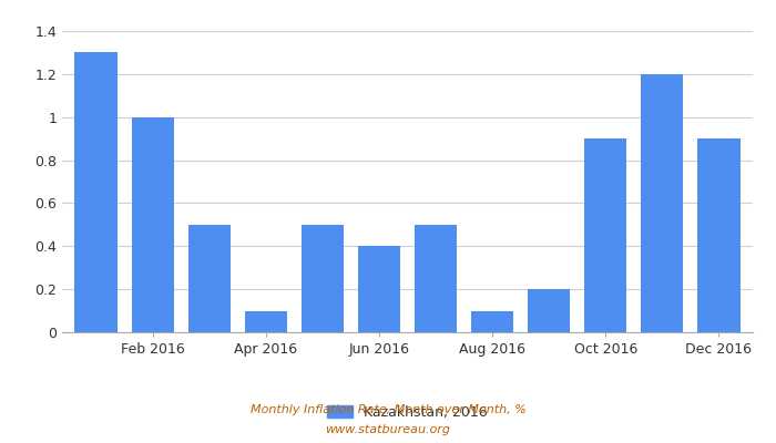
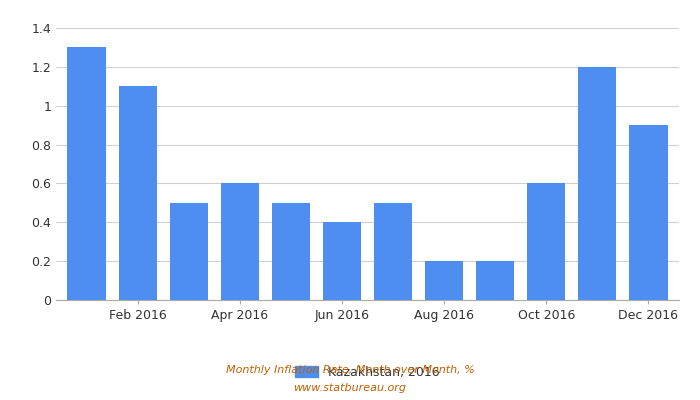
Feb 2016: 1.0 -> 1.1
Apr 2016: 0.1 -> 0.6
Aug 2016: 0.1 -> 0.2
Oct 2016: 0.9 -> 0.6
